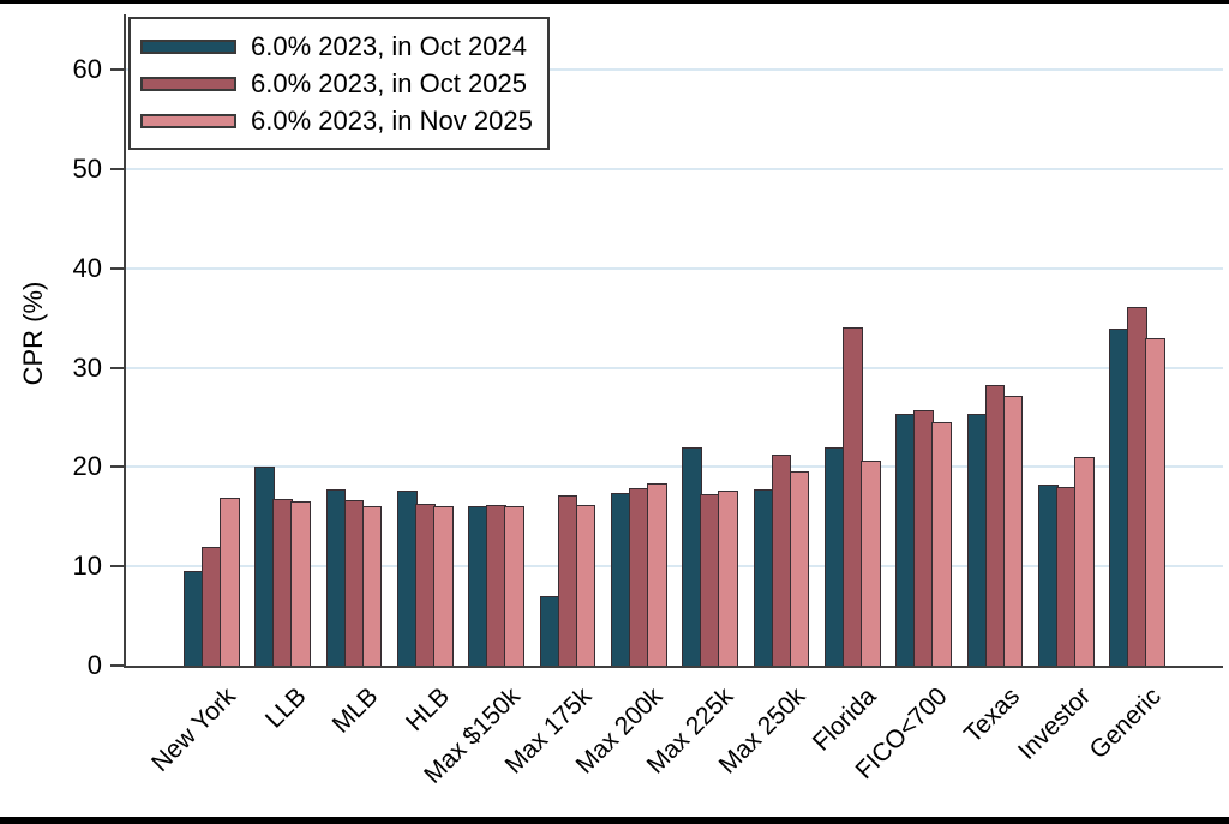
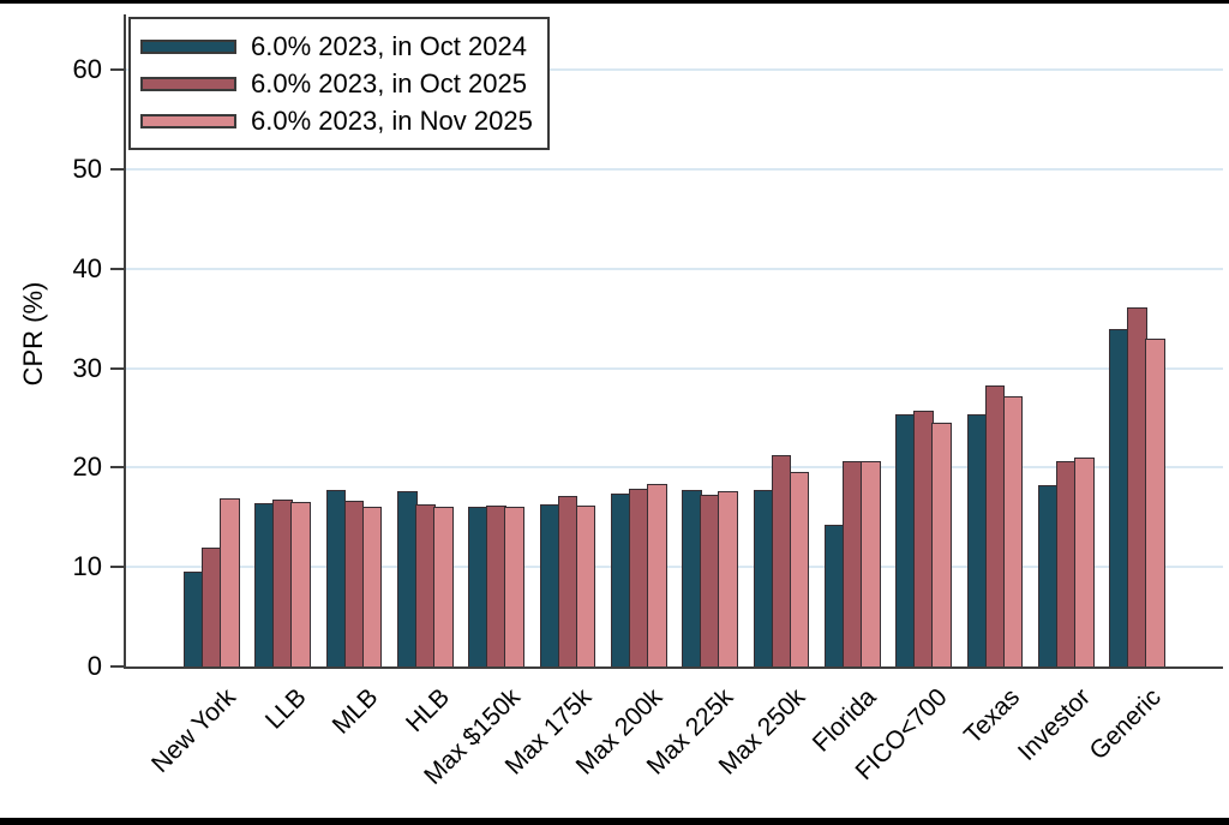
6.0% 2023, in Oct 2024/LLB: 20 -> 16
6.0% 2023, in Oct 2024/Max 175k: 7 -> 16
6.0% 2023, in Oct 2024/Max 225k: 22 -> 18
6.0% 2023, in Oct 2024/Florida: 22 -> 14
6.0% 2023, in Oct 2025/Florida: 34 -> 21
6.0% 2023, in Oct 2025/Investor: 18 -> 21
